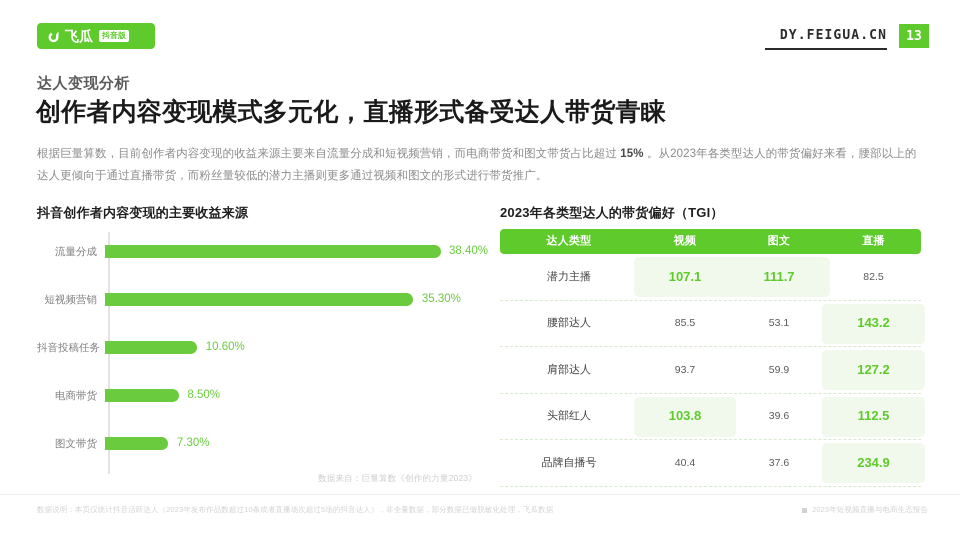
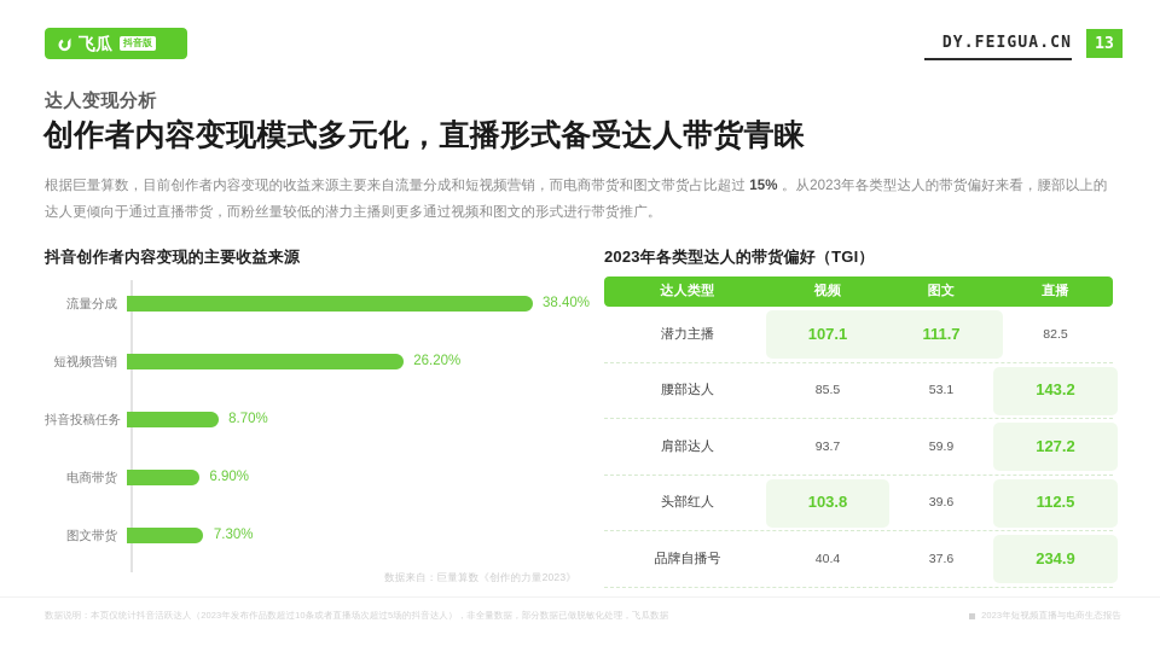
短视频营销: 35.30% -> 26.20%
抖音投稿任务: 10.60% -> 8.70%
电商带货: 8.50% -> 6.90%
